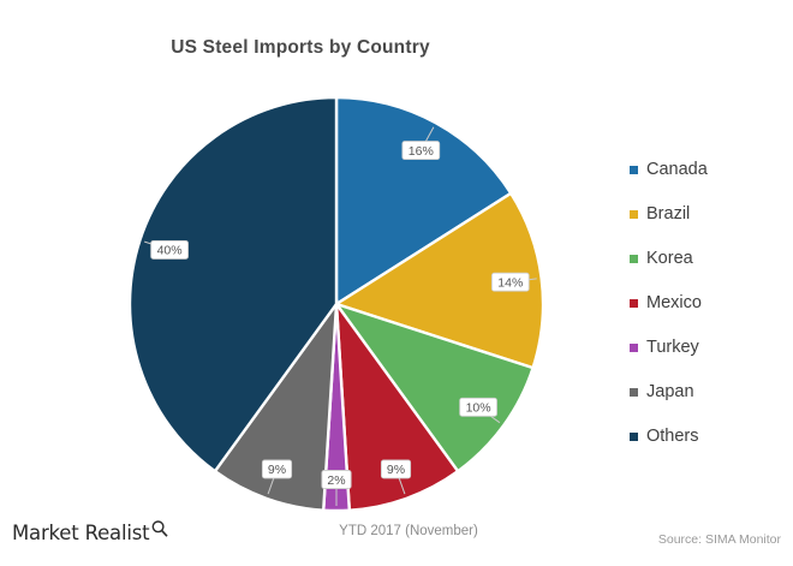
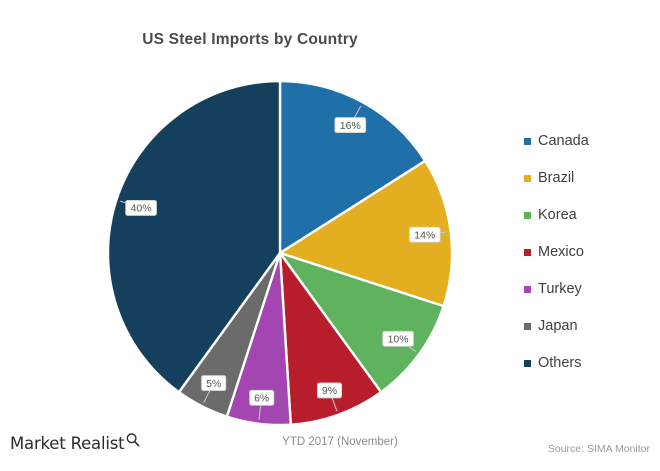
Turkey: 2% -> 6%
Japan: 9% -> 5%
